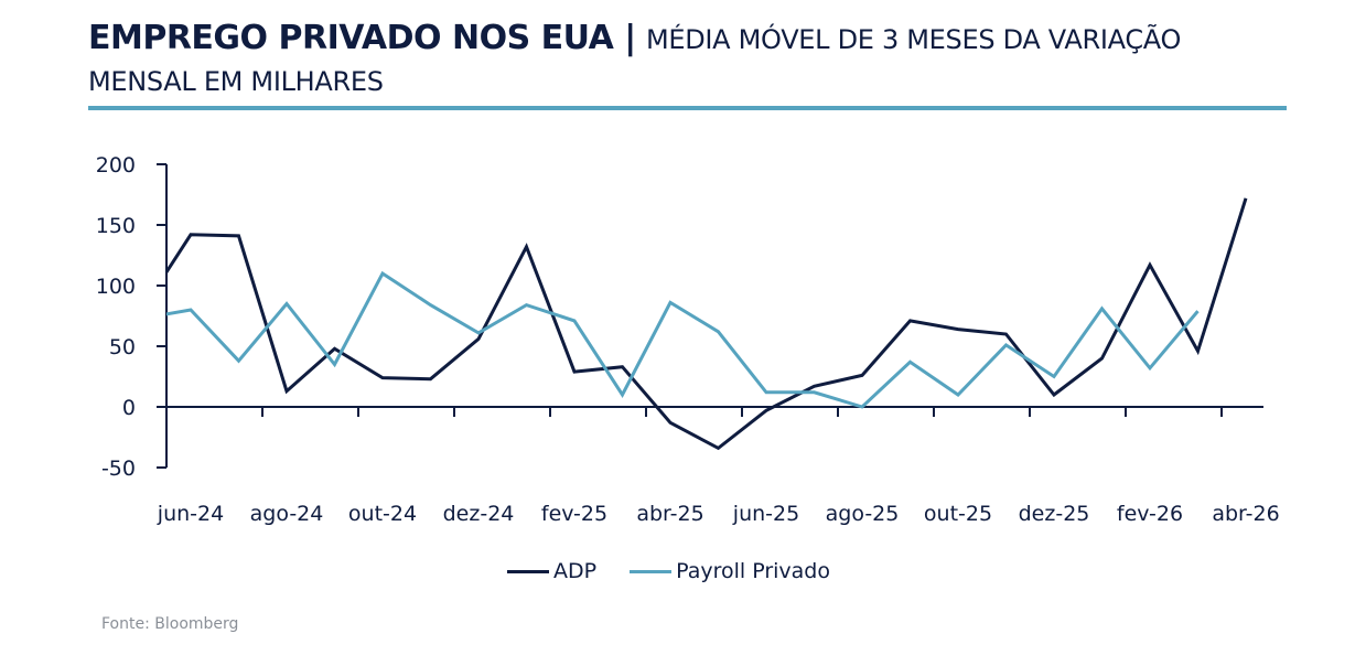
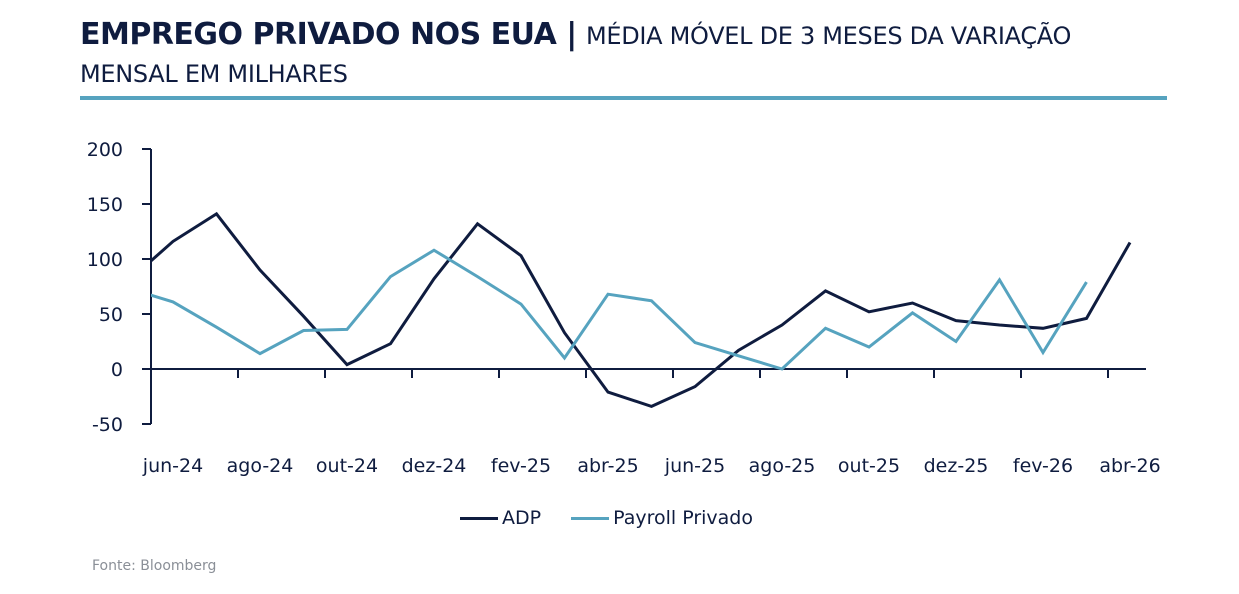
ADP/jun-24: 142 -> 116
Payroll Privado/jun-24: 80 -> 61
ADP/ago-24: 13 -> 90
Payroll Privado/ago-24: 85 -> 14
ADP/out-24: 24 -> 4
Payroll Privado/out-24: 110 -> 36
ADP/dez-24: 56 -> 82
Payroll Privado/dez-24: 61 -> 108
ADP/fev-25: 29 -> 103
Payroll Privado/fev-25: 71 -> 59
ADP/abr-25: -13 -> -21
Payroll Privado/abr-25: 86 -> 68
ADP/jun-25: -3 -> -16
Payroll Privado/jun-25: 12 -> 24
ADP/ago-25: 26 -> 40
ADP/out-25: 64 -> 52
Payroll Privado/out-25: 10 -> 20
ADP/dez-25: 10 -> 44
ADP/fev-26: 117 -> 37
Payroll Privado/fev-26: 32 -> 15
ADP/abr-26: 172 -> 115
